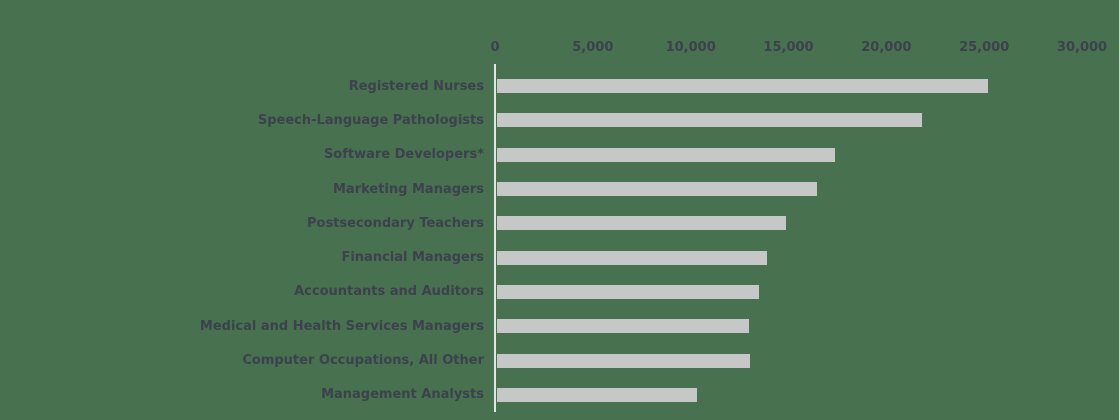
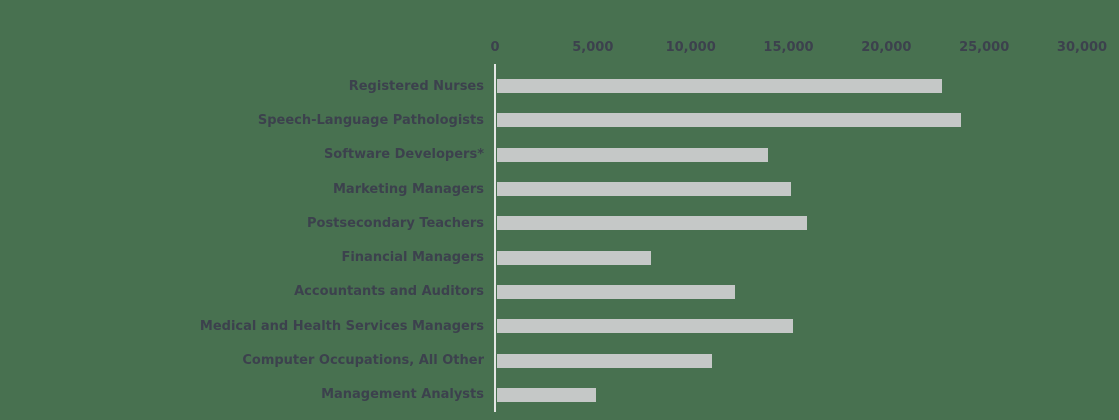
Registered Nurses: 25200 -> 22800
Speech-Language Pathologists: 21800 -> 23800
Software Developers*: 17400 -> 13900
Marketing Managers: 16400 -> 15100
Postsecondary Teachers: 14800 -> 15900
Financial Managers: 13800 -> 7900
Accountants and Auditors: 13400 -> 12200
Medical and Health Services Managers: 12900 -> 15200
Computer Occupations, All Other: 13000 -> 11000
Management Analysts: 10200 -> 5100
